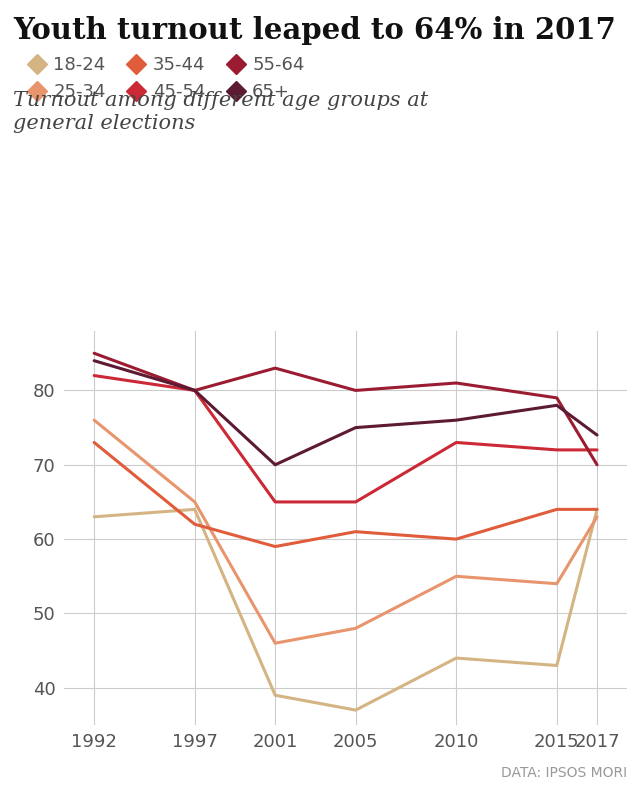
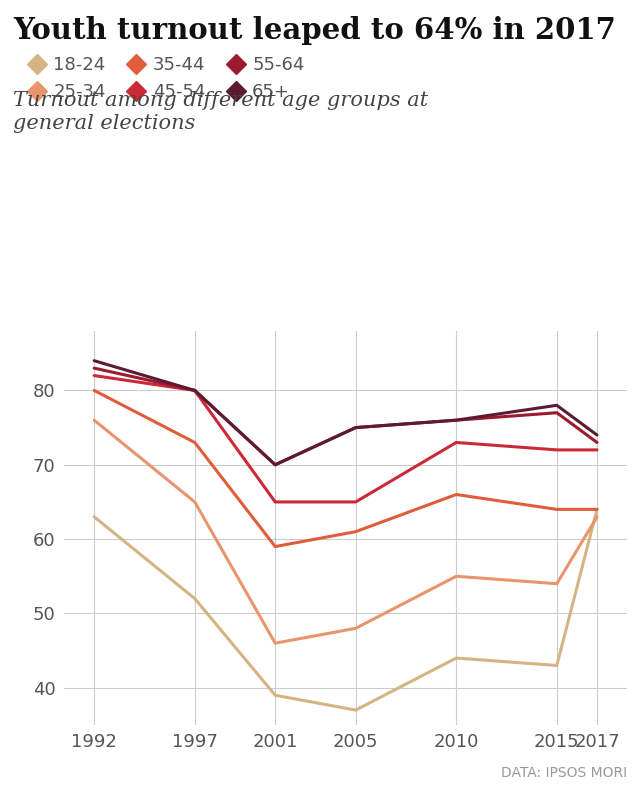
35-44/1992: 73 -> 80
55-64/1992: 85 -> 83
18-24/1997: 64 -> 52
35-44/1997: 62 -> 73
55-64/2001: 83 -> 70
55-64/2005: 80 -> 75
35-44/2010: 60 -> 66
55-64/2010: 81 -> 76
55-64/2015: 79 -> 77
55-64/2017: 70 -> 73
